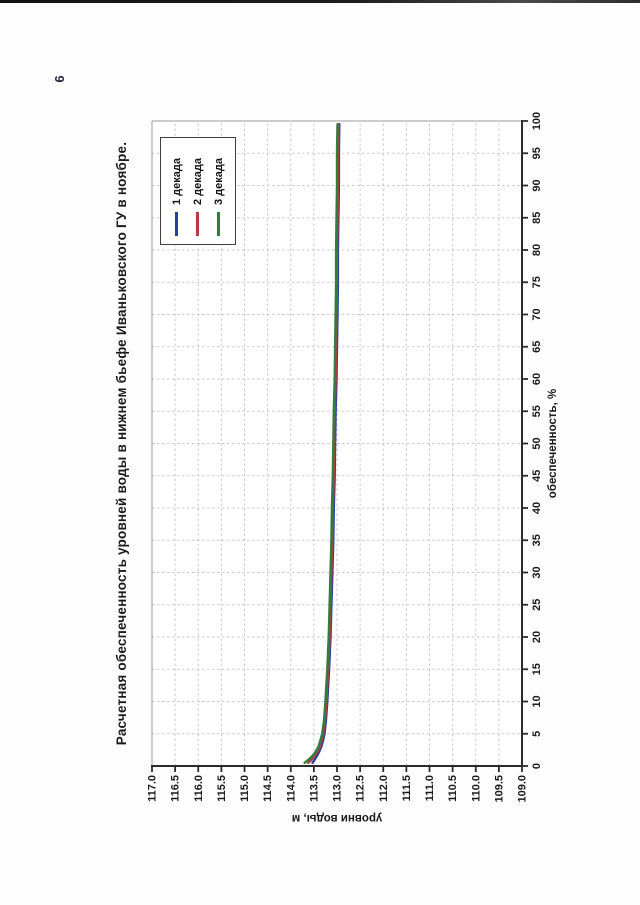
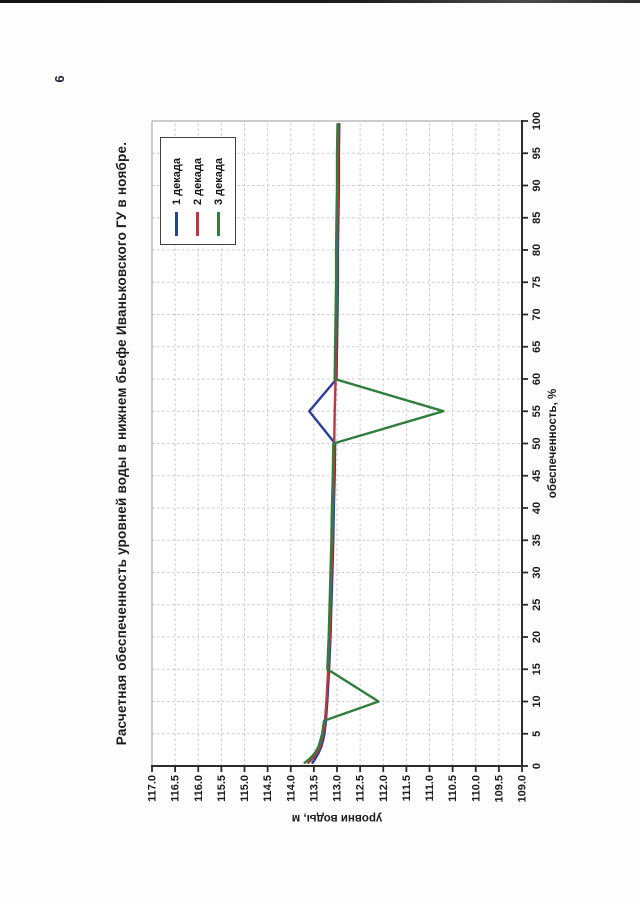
3 декада/10: 113.2 -> 112.1
1 декада/55: 113.0 -> 113.6
3 декада/55: 113.1 -> 110.7
